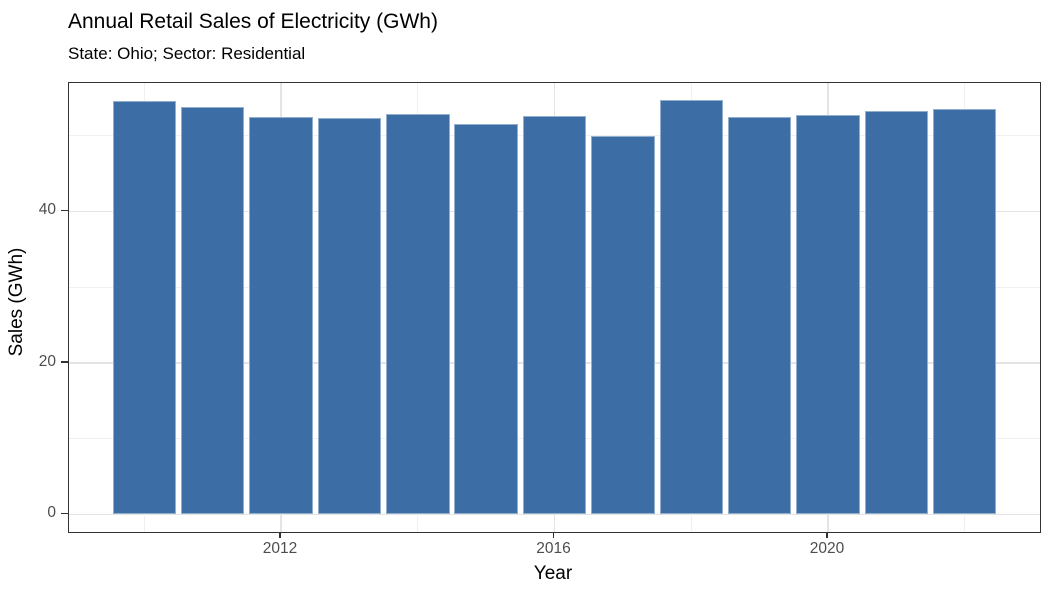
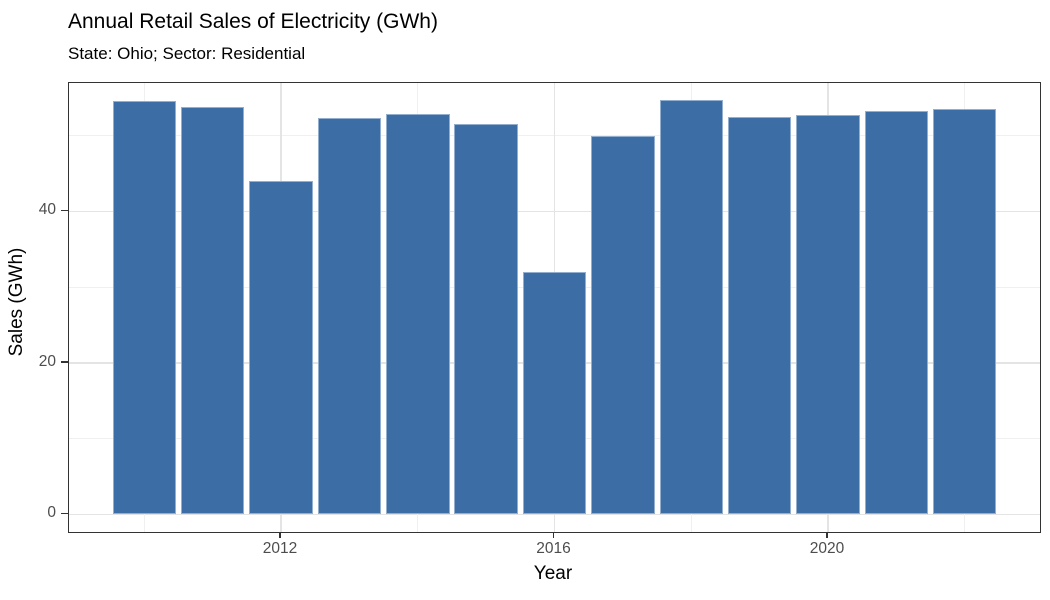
2012: 52 -> 44
2016: 53 -> 32
